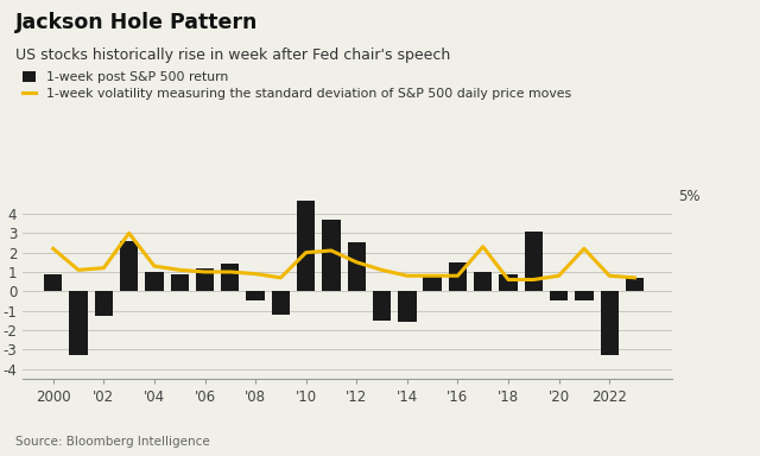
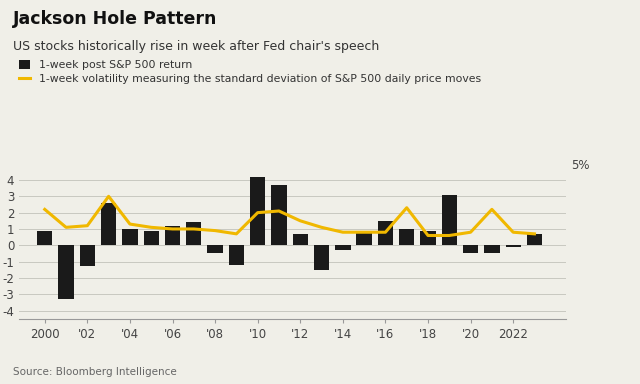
1-week post S&P 500 return/'10: 4.7 -> 4.2
1-week post S&P 500 return/'12: 2.5 -> 0.7
1-week post S&P 500 return/'14: -1.6 -> -0.3
1-week post S&P 500 return/2022: -3.3 -> -0.1
